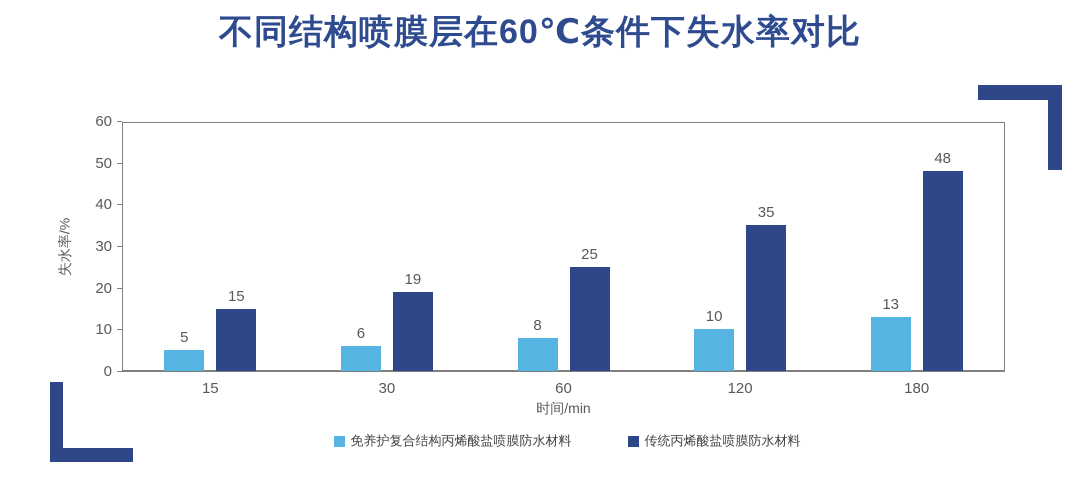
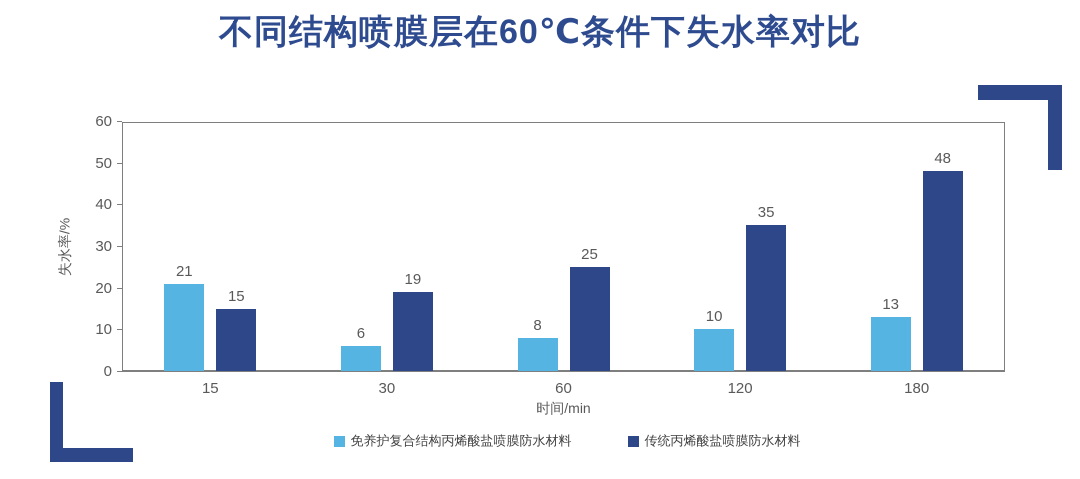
免养护复合结构丙烯酸盐喷膜防水材料/15: 5 -> 21
